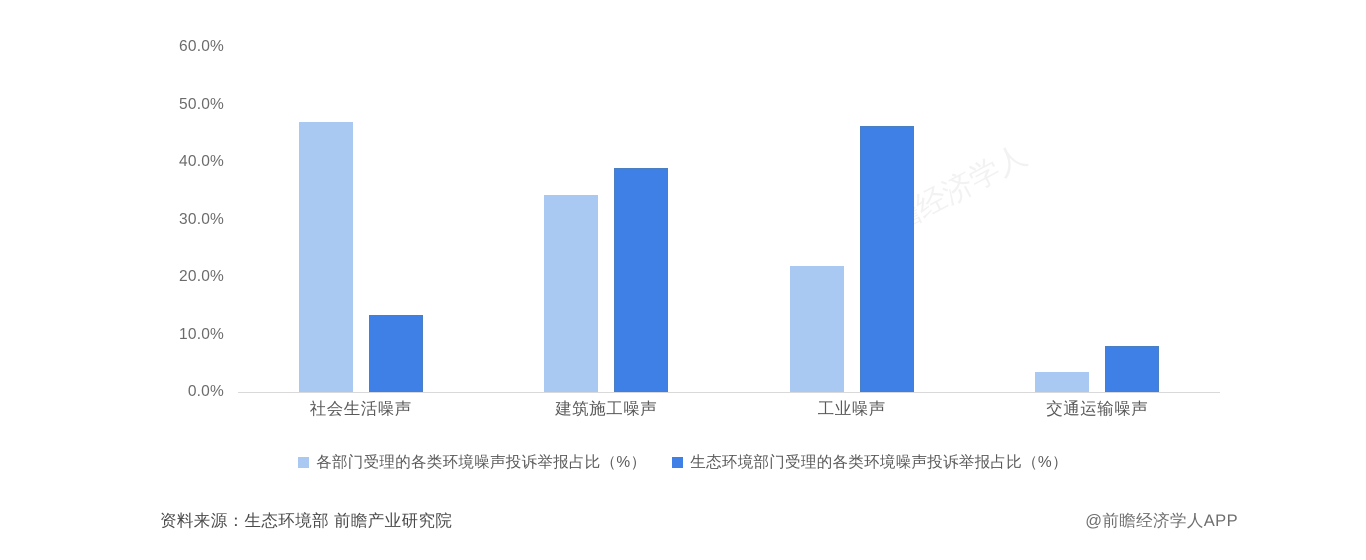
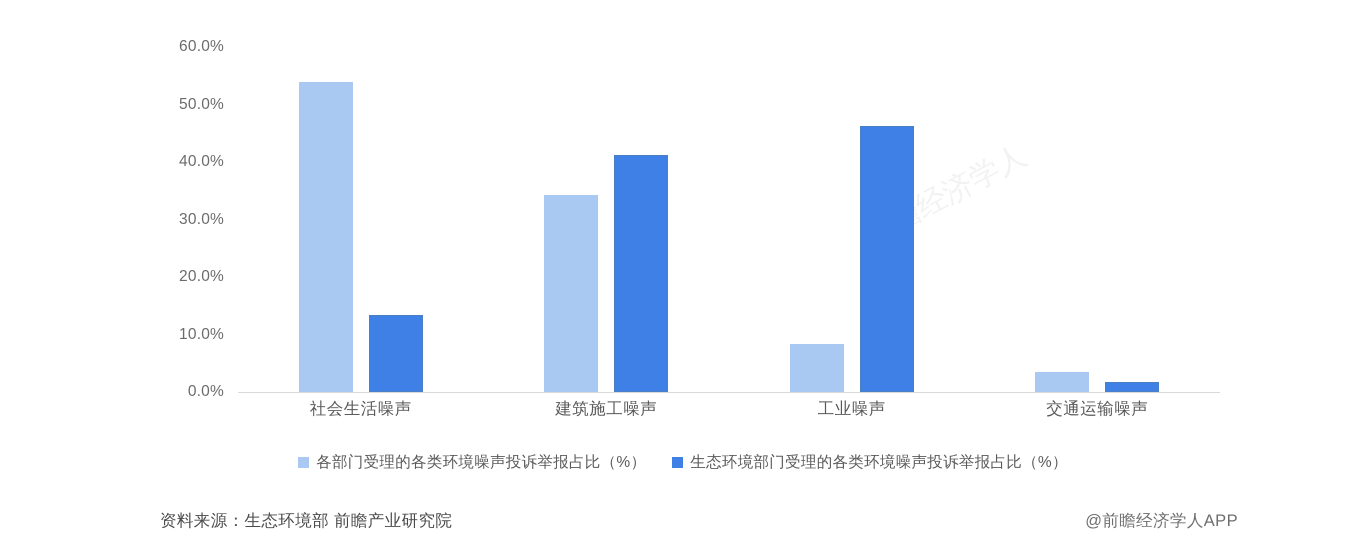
各部门受理的各类环境噪声投诉举报占比（%）/社会生活噪声: 47% -> 54%
生态环境部门受理的各类环境噪声投诉举报占比（%）/建筑施工噪声: 39% -> 41%
各部门受理的各类环境噪声投诉举报占比（%）/工业噪声: 22% -> 8%
生态环境部门受理的各类环境噪声投诉举报占比（%）/交通运输噪声: 8% -> 2%
